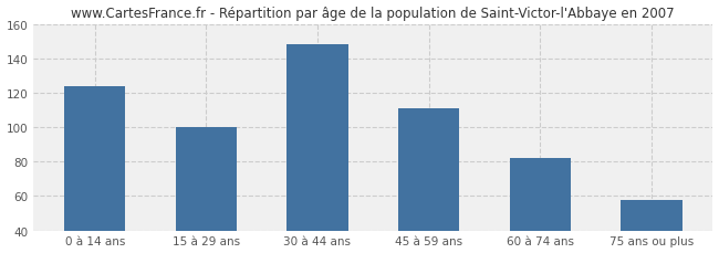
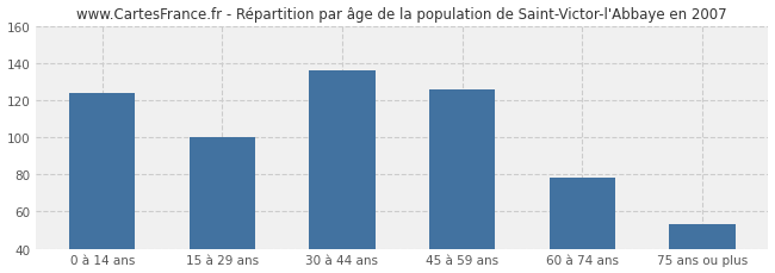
30 à 44 ans: 148 -> 136
45 à 59 ans: 111 -> 126
60 à 74 ans: 82 -> 78
75 ans ou plus: 58 -> 53
